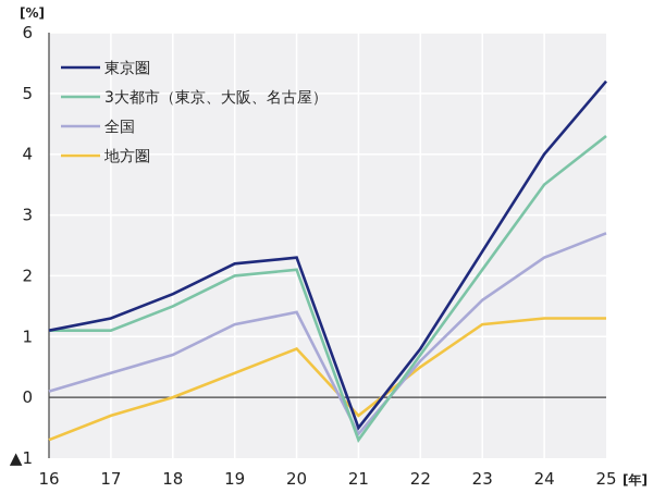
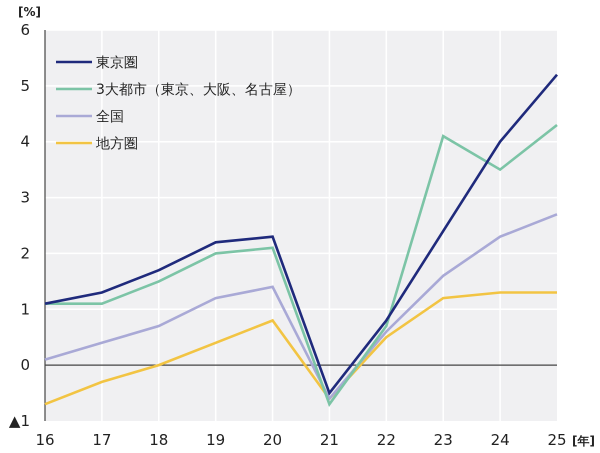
地方圏/21: -0.3 -> -0.6
3大都市（東京、大阪、名古屋）/23: 2.1 -> 4.1
